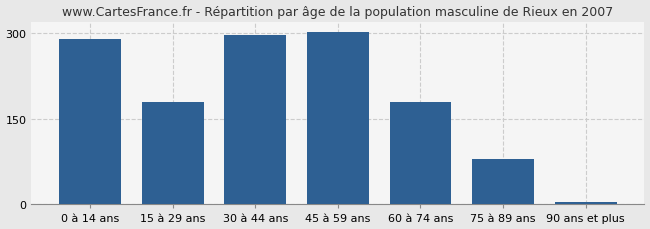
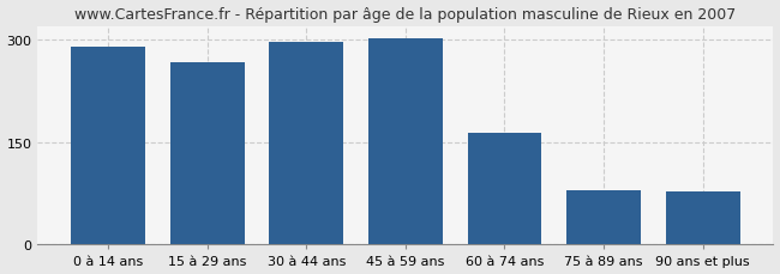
15 à 29 ans: 180 -> 266
60 à 74 ans: 180 -> 164
90 ans et plus: 5 -> 78
